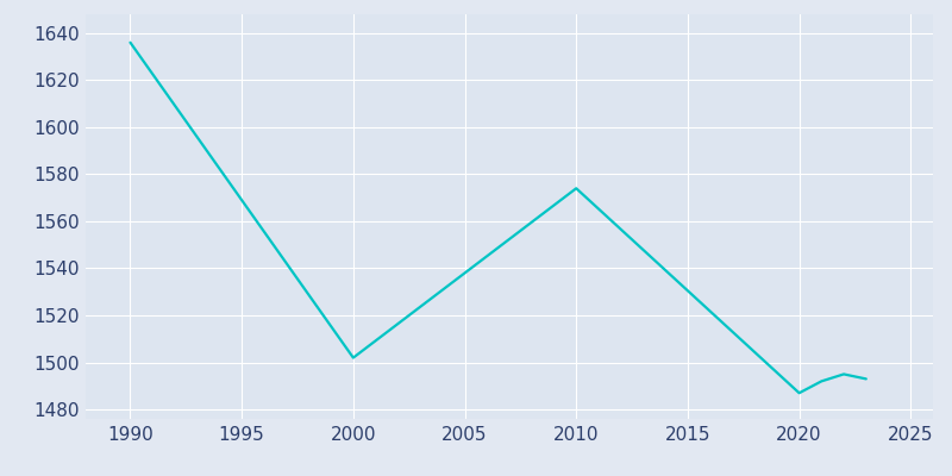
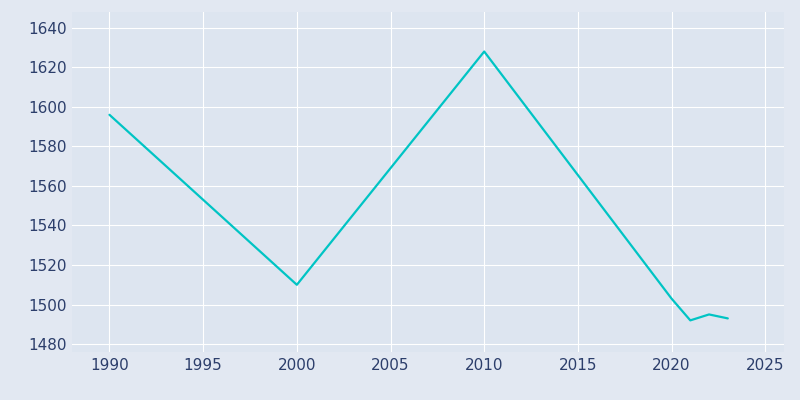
1990: 1636 -> 1596
2000: 1502 -> 1510
2010: 1574 -> 1628
2020: 1487 -> 1503
